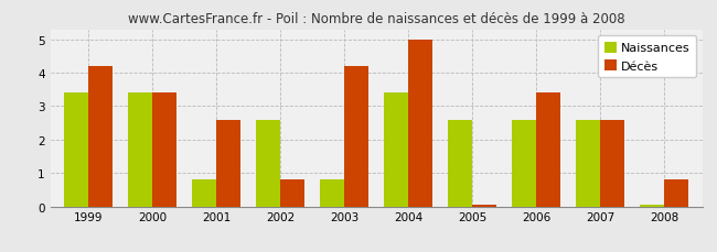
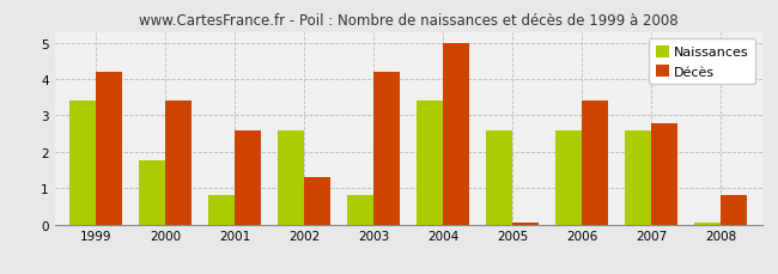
Naissances/2000: 3.40 -> 1.75
Décès/2002: 0.80 -> 1.30
Décès/2007: 2.60 -> 2.80
